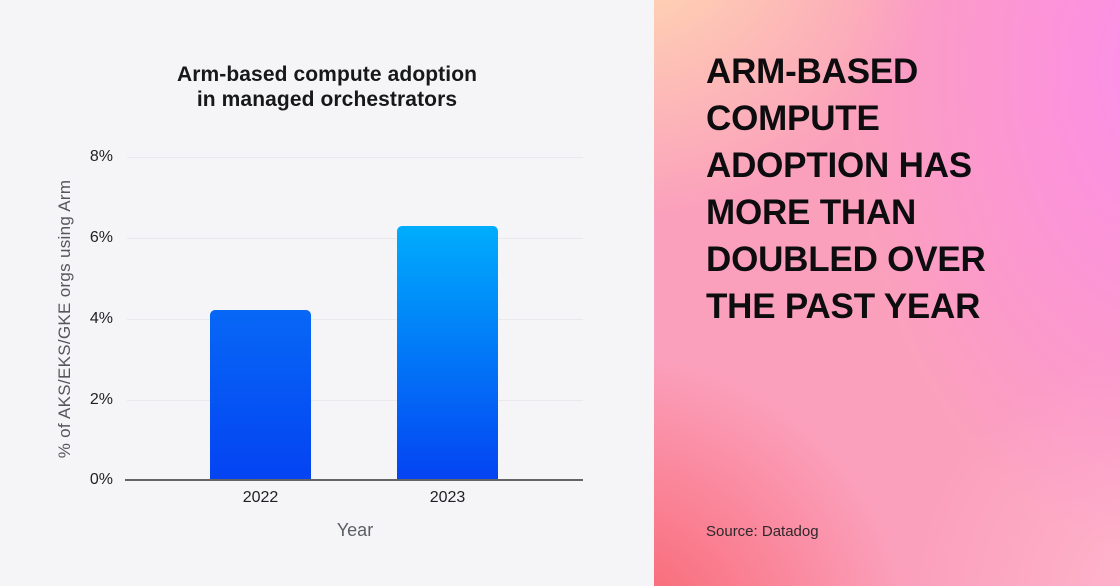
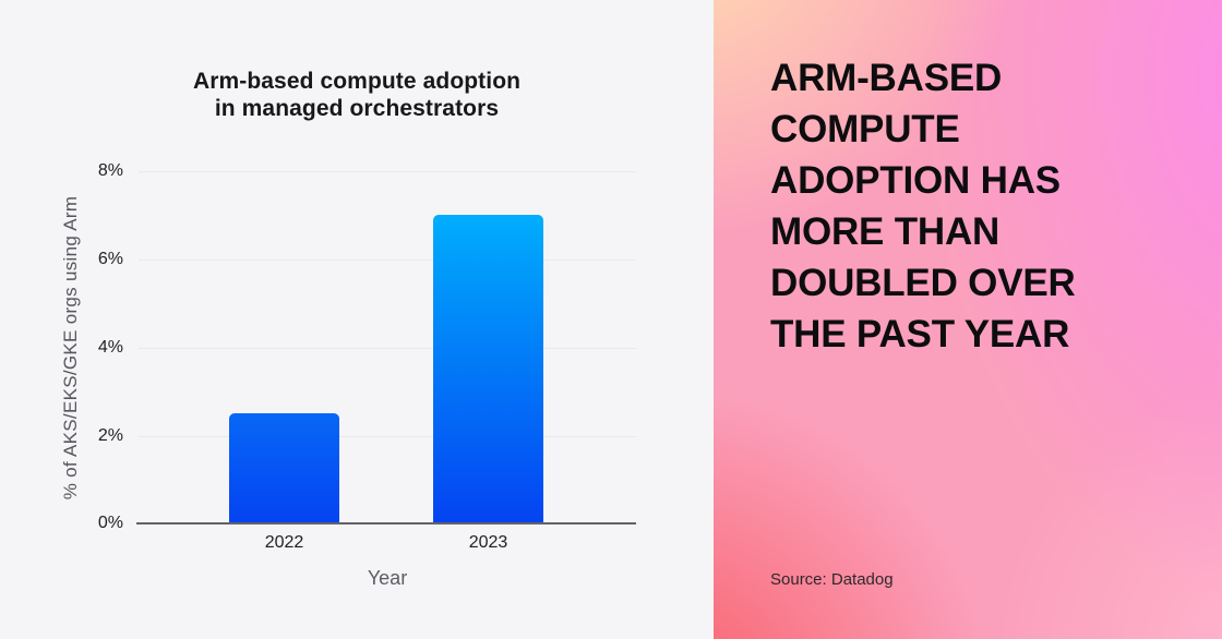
2022: 4.2% -> 2.5%
2023: 6.3% -> 7.0%
